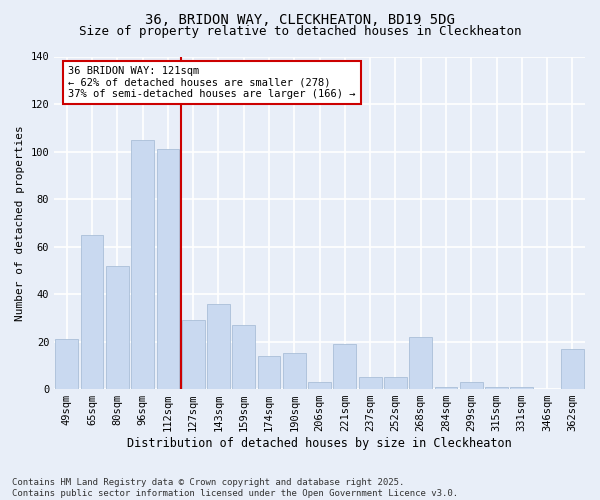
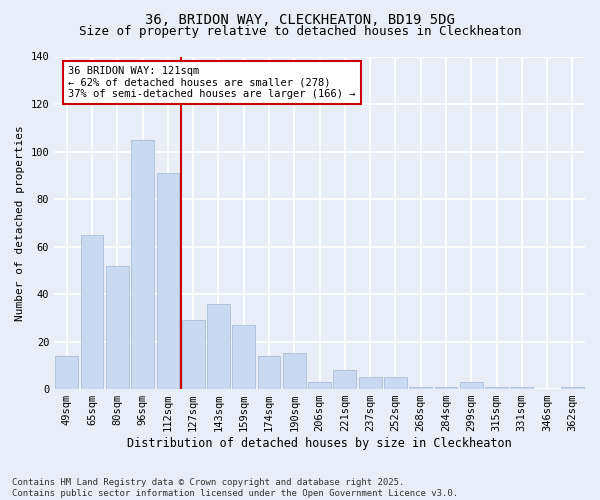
49sqm: 21 -> 14
112sqm: 101 -> 91
221sqm: 19 -> 8
268sqm: 22 -> 1
362sqm: 17 -> 1
